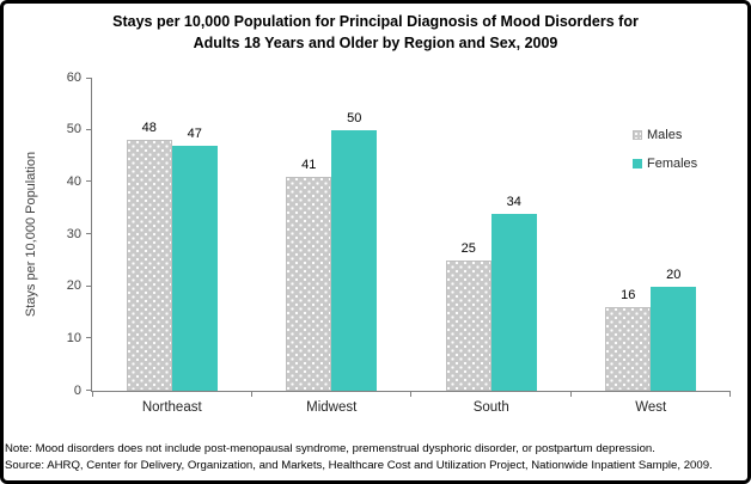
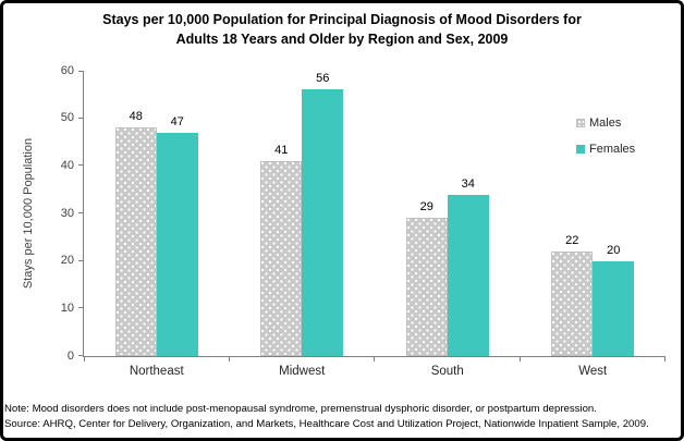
Females/Midwest: 50 -> 56
Males/South: 25 -> 29
Males/West: 16 -> 22
